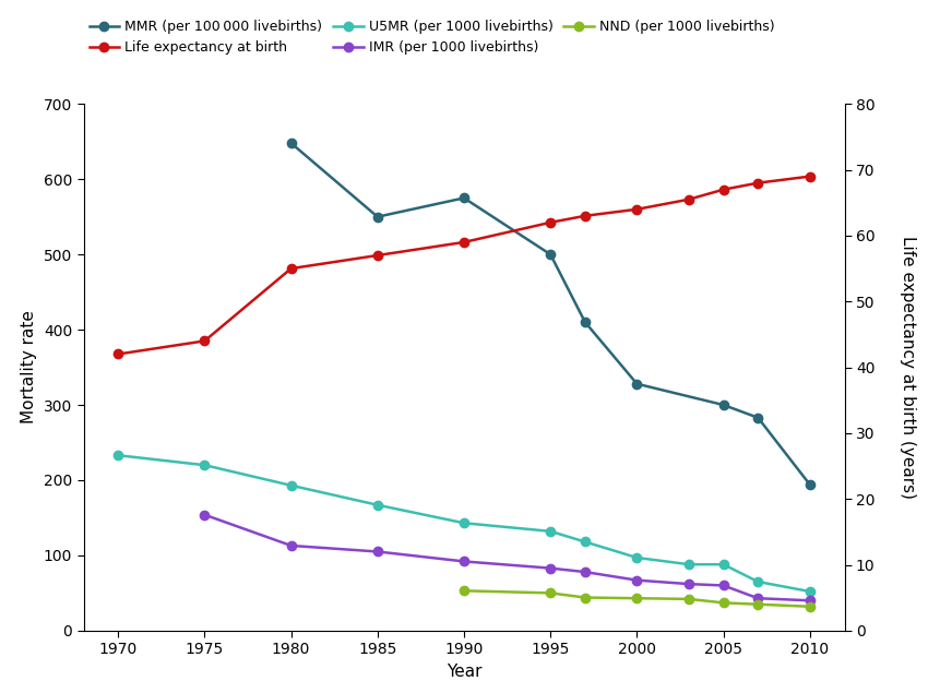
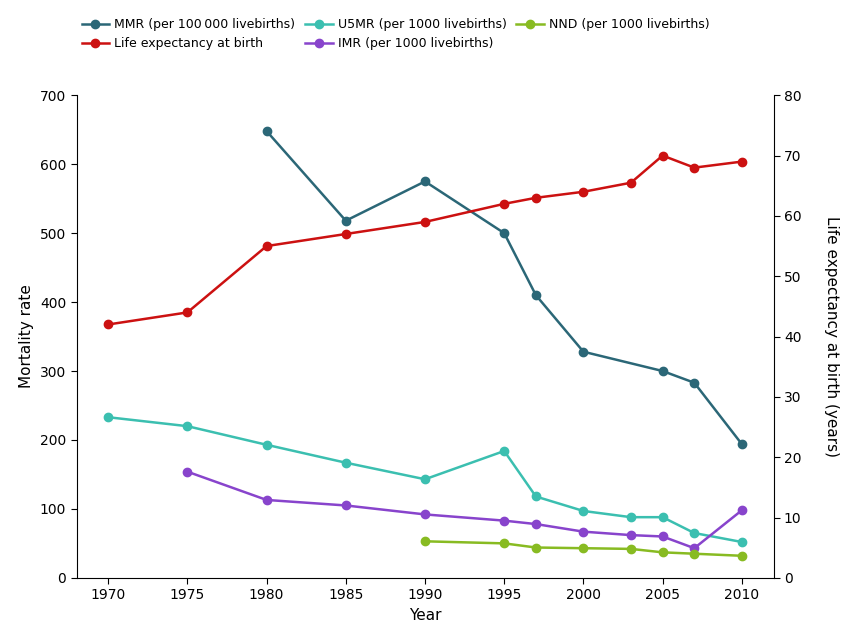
MMR (per 100 000 livebirths)/1985: 550 -> 518
U5MR (per 1000 livebirths)/1995: 132 -> 184
Life expectancy at birth/2005: 67.0 -> 70.0
IMR (per 1000 livebirths)/2010: 40 -> 98
